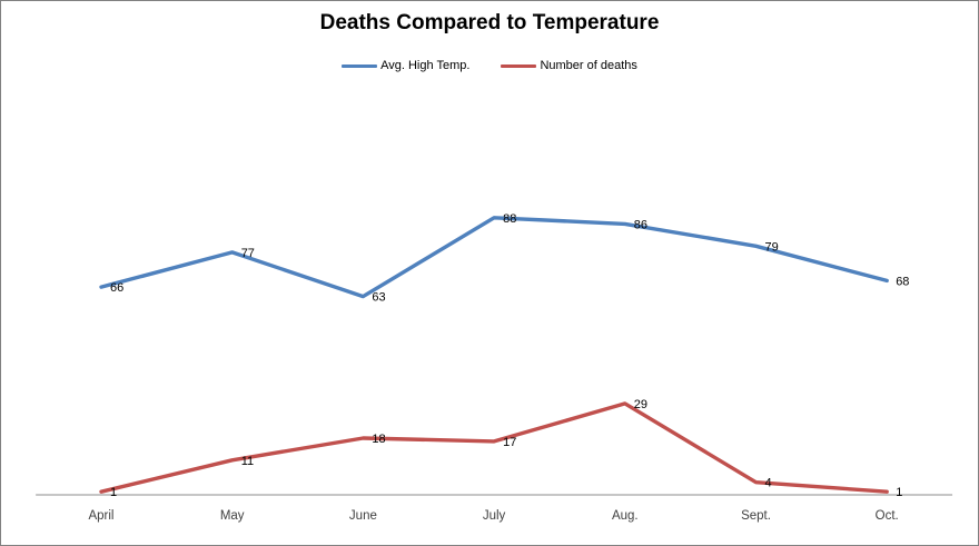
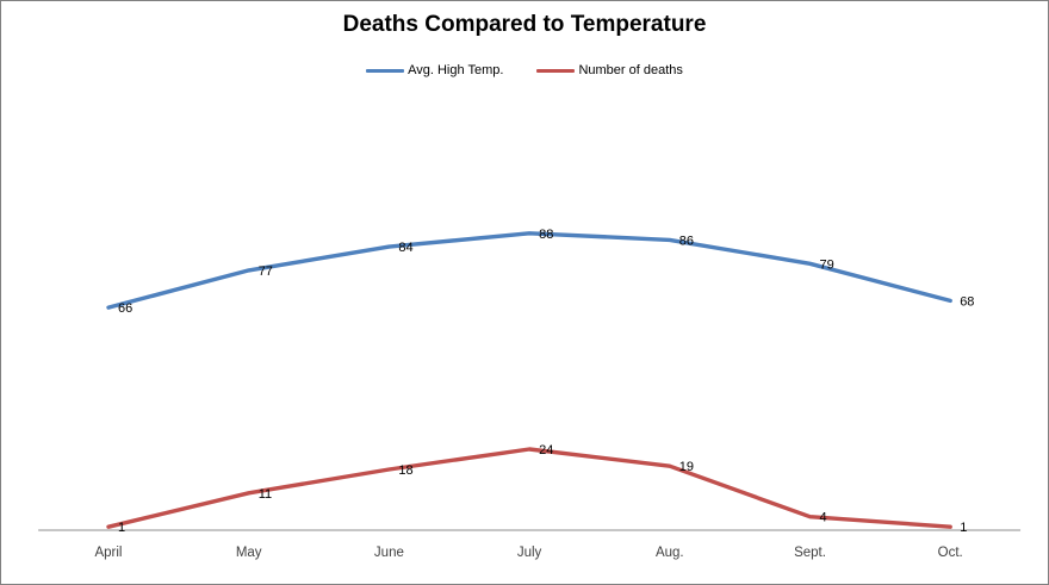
Avg. High Temp./June: 63 -> 84
Number of deaths/July: 17 -> 24
Number of deaths/Aug.: 29 -> 19
